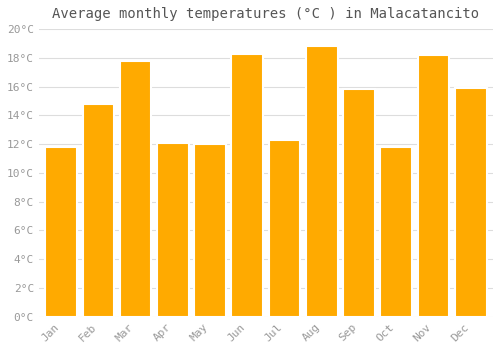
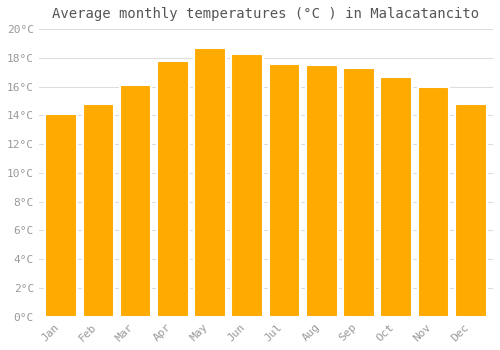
Jan: 11.8°C -> 14.1°C
Mar: 17.8°C -> 16.1°C
Apr: 12.1°C -> 17.8°C
May: 12.0°C -> 18.7°C
Jul: 12.3°C -> 17.6°C
Aug: 18.8°C -> 17.5°C
Sep: 15.8°C -> 17.3°C
Oct: 11.8°C -> 16.7°C
Nov: 18.2°C -> 16.0°C
Dec: 15.9°C -> 14.8°C
